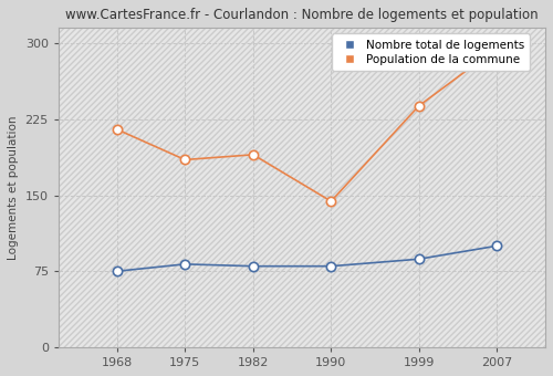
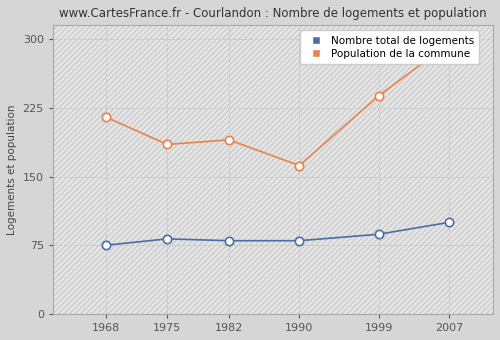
Population de la commune/1990: 144 -> 162
